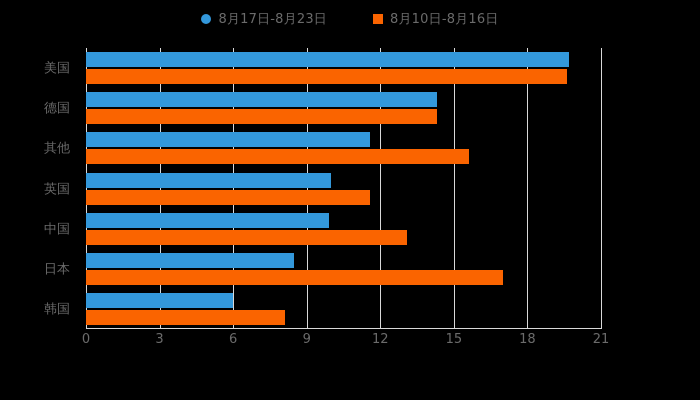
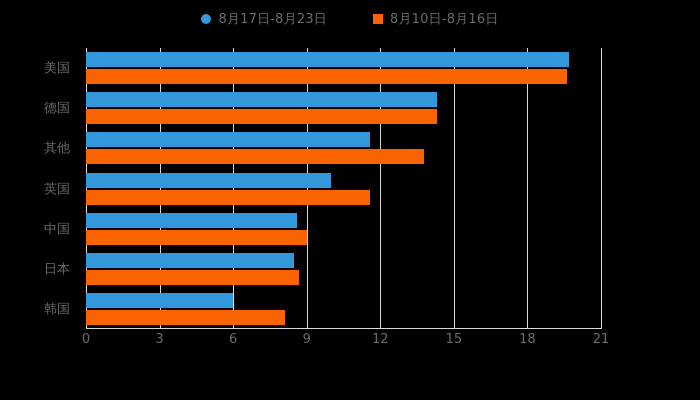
8月10日-8月16日/其他: 15.6 -> 13.8
8月17日-8月23日/中国: 9.9 -> 8.6
8月10日-8月16日/中国: 13.1 -> 9.0
8月10日-8月16日/日本: 17.0 -> 8.7
